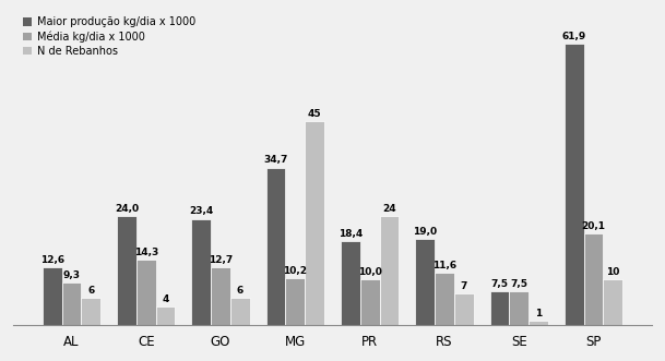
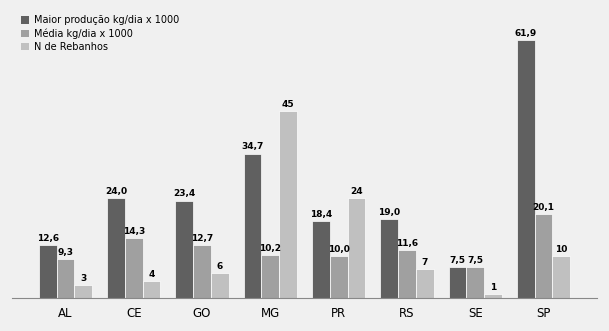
N de Rebanhos/AL: 6 -> 3
